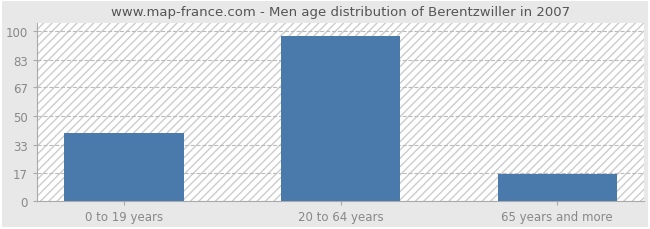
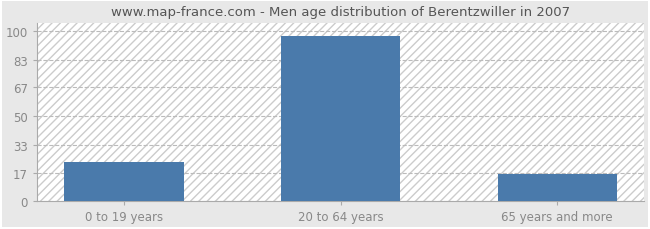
0 to 19 years: 40 -> 23
